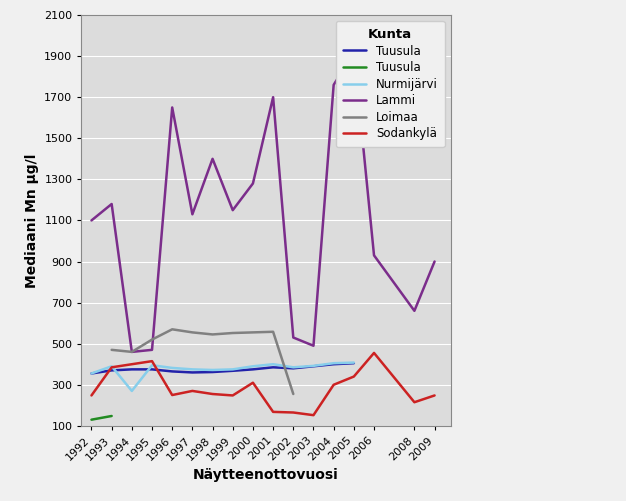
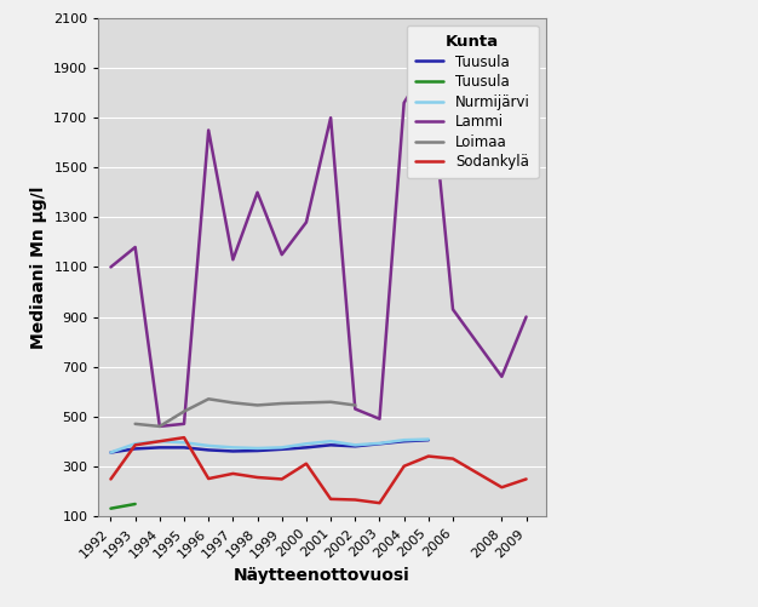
Nurmijärvi/1994: 270 -> 400
Loimaa/2002: 255 -> 545
Sodankylä/2006: 455 -> 330
